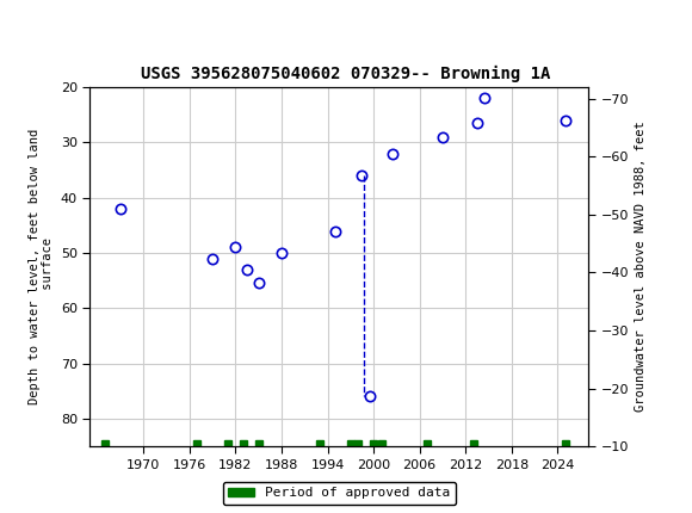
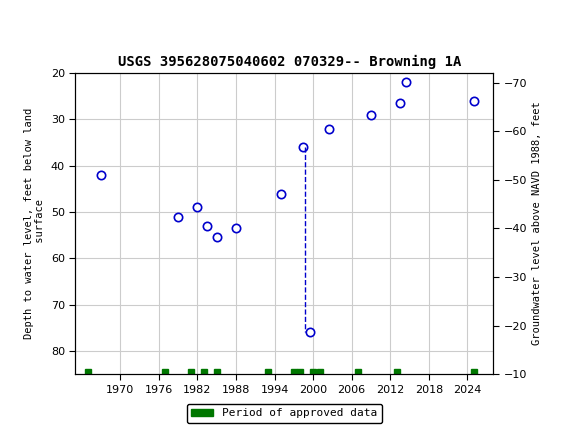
1988: 50.0 -> 53.5
